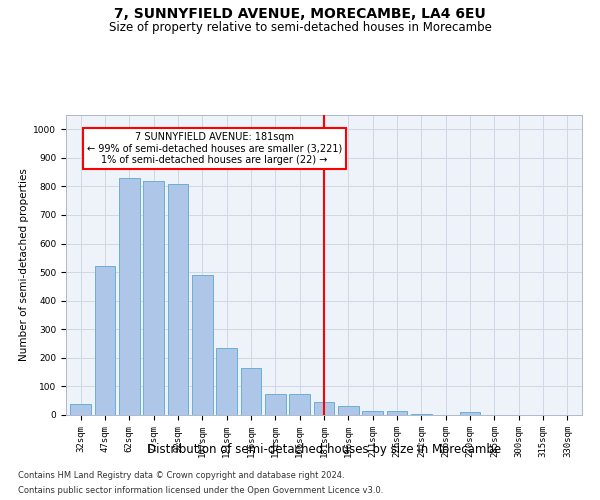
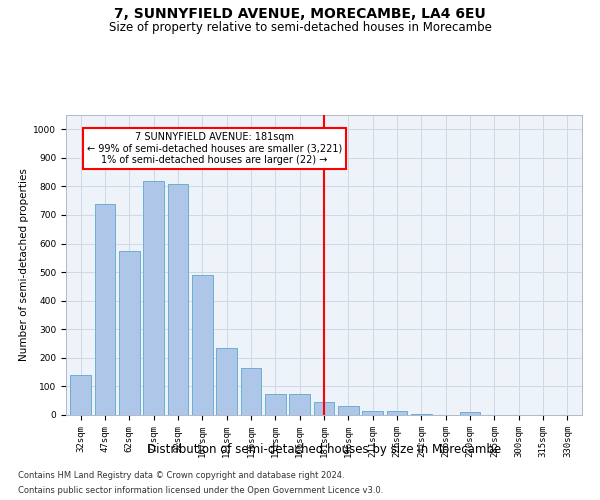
32sqm: 40 -> 140
47sqm: 520 -> 740
62sqm: 830 -> 575
